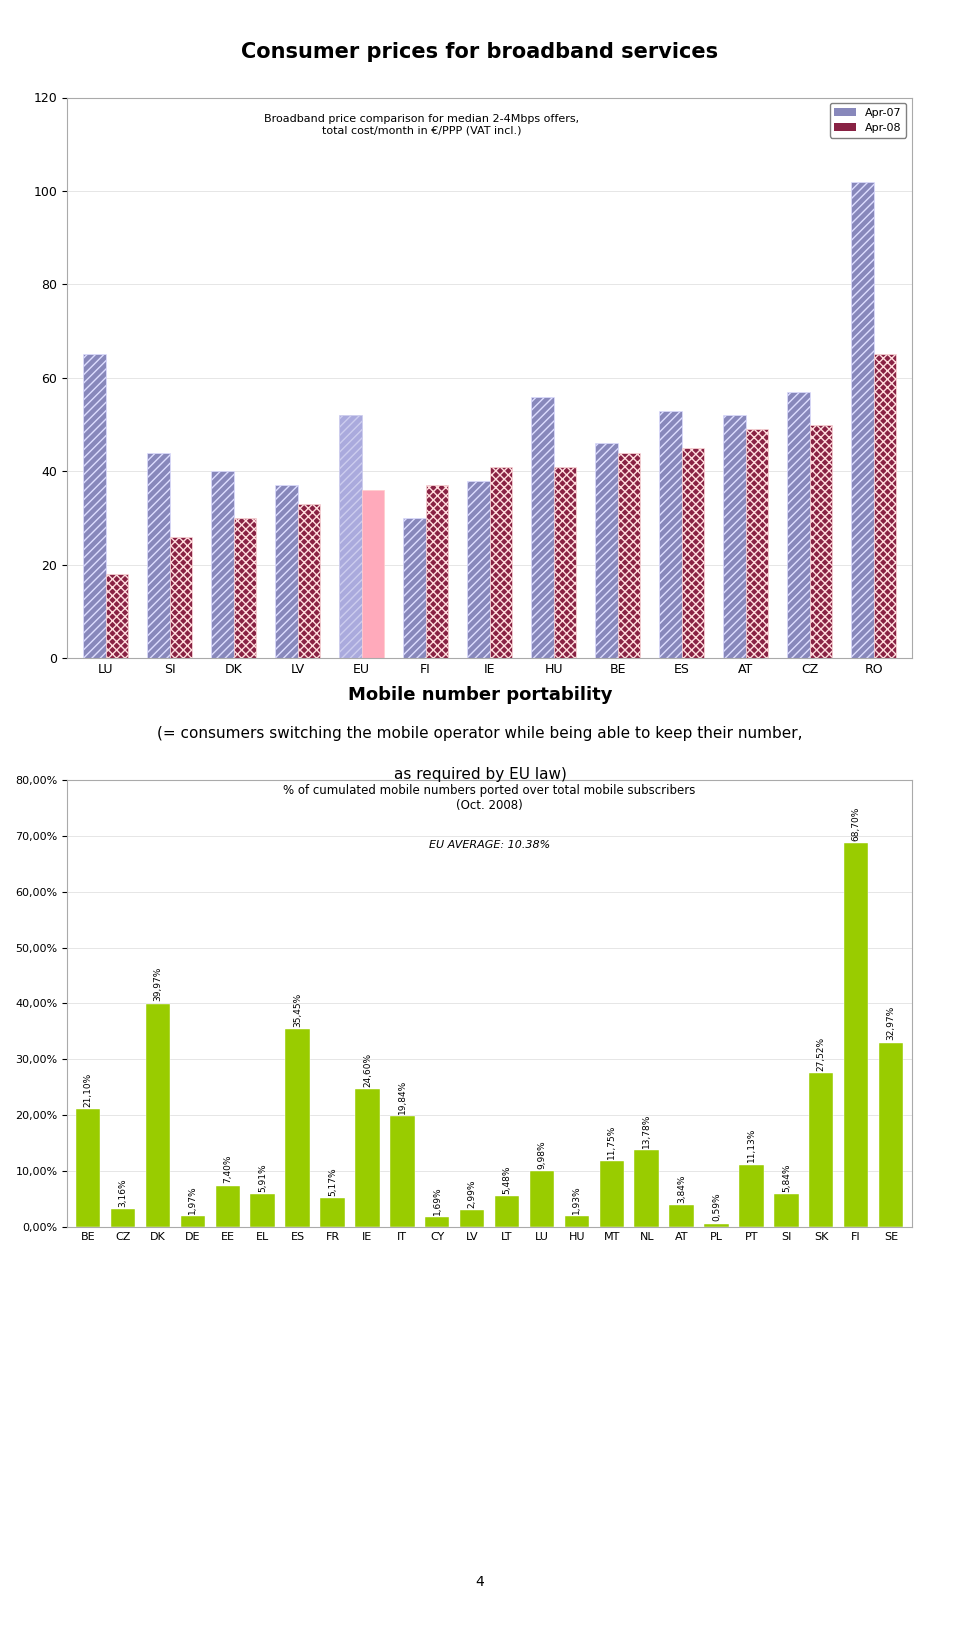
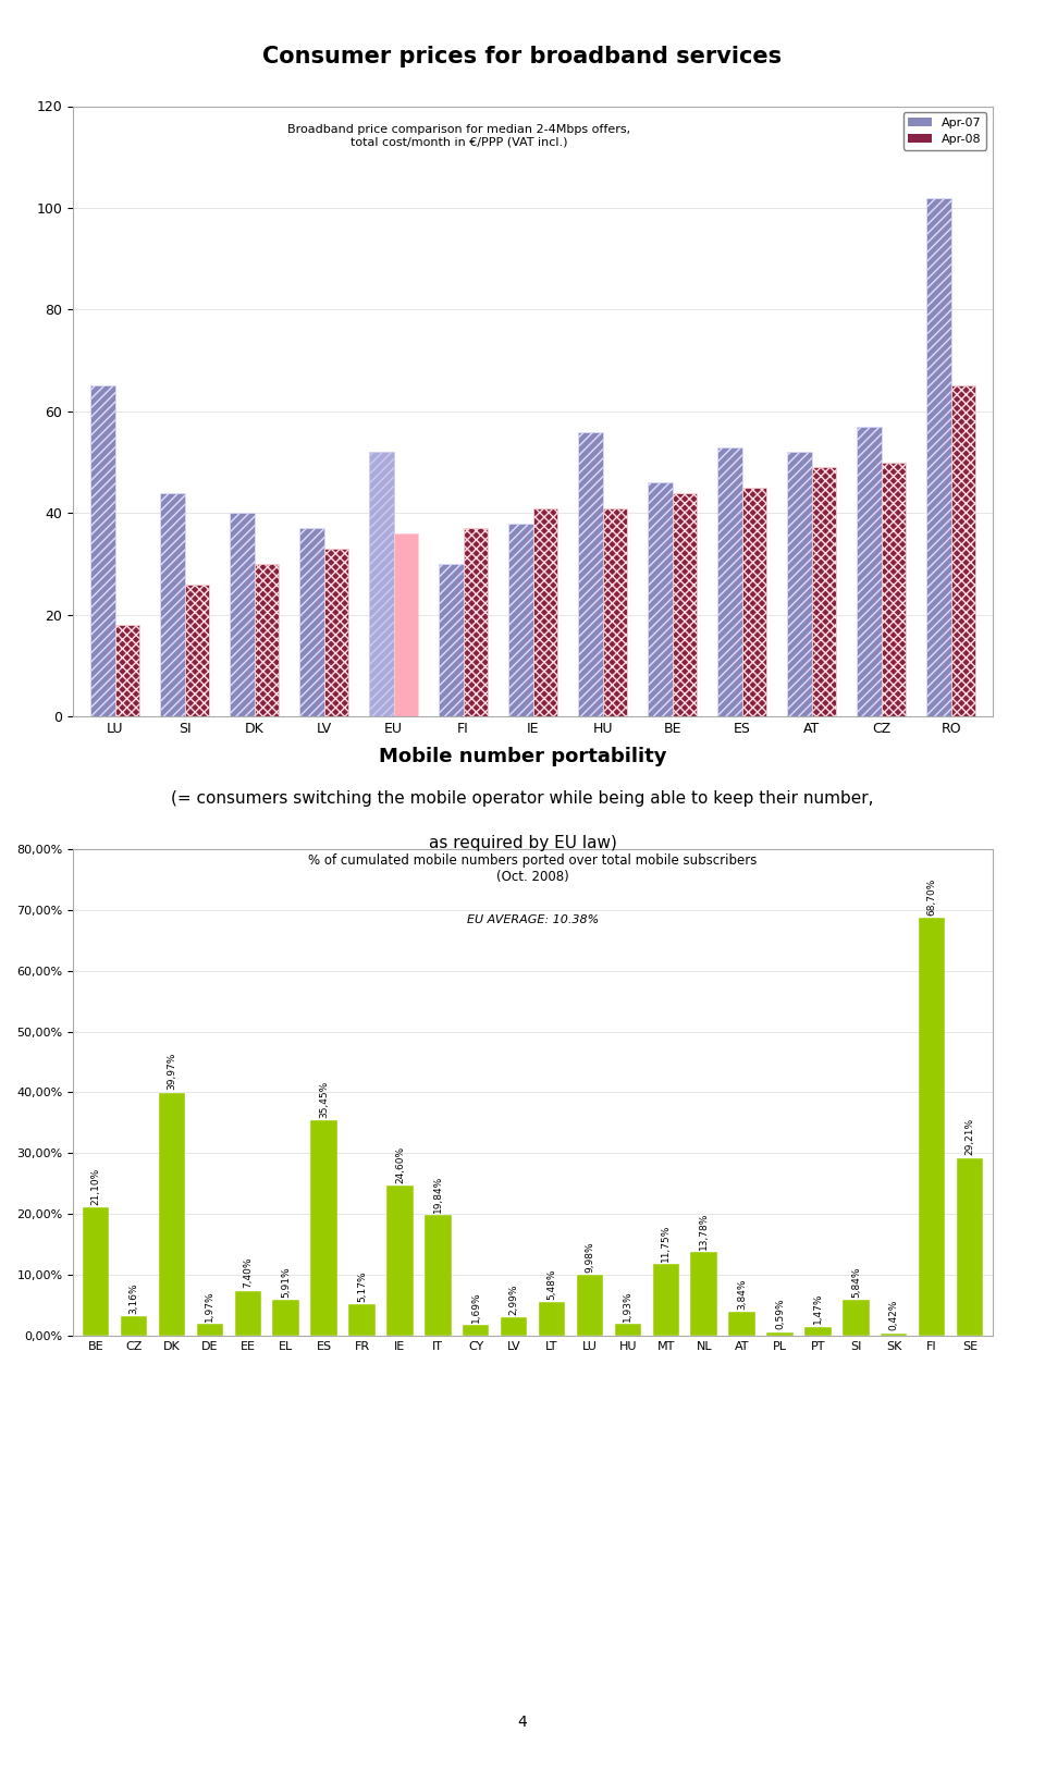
PT: 11,13% -> 1,47%
SK: 27,52% -> 0,42%
SE: 32,97% -> 29,21%
